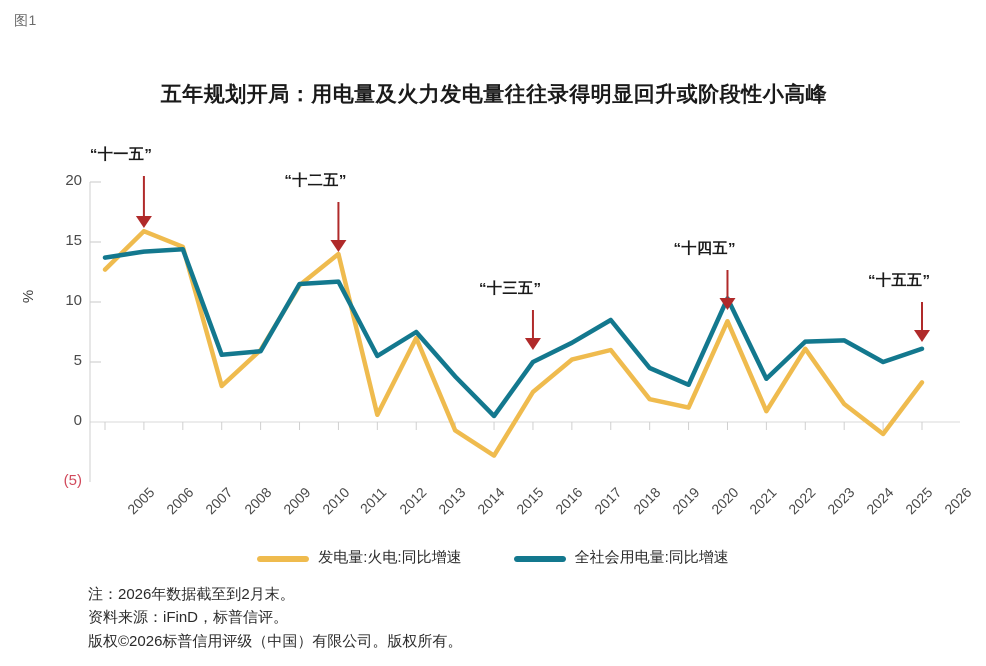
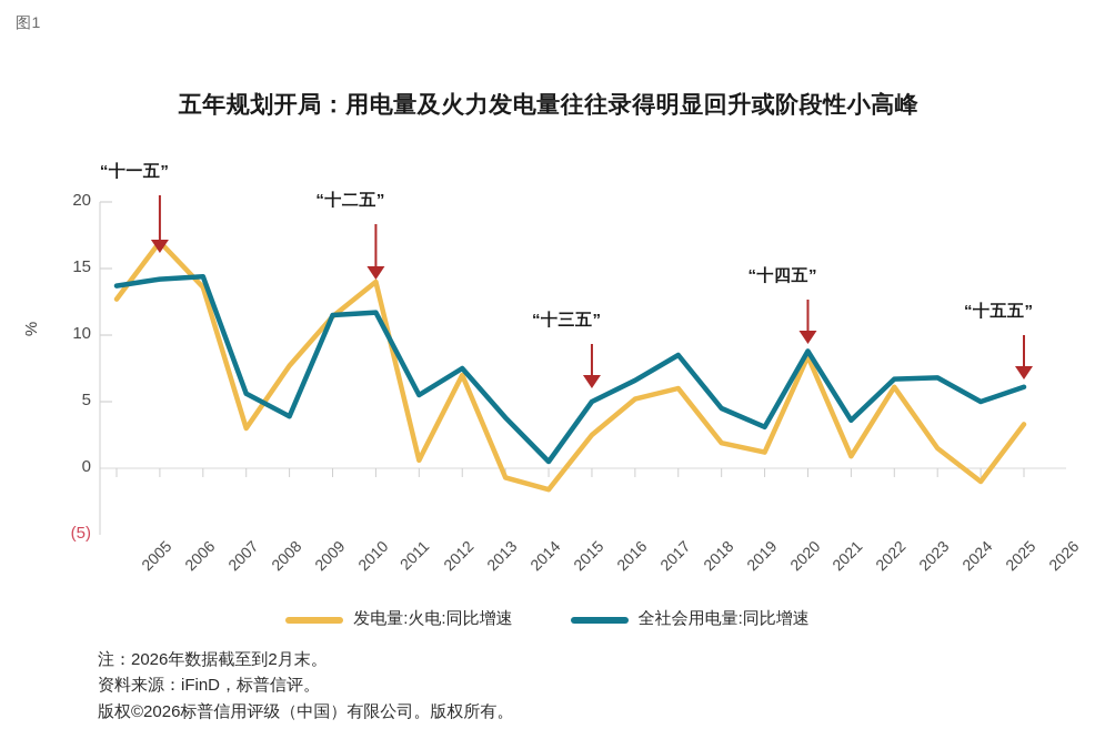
发电量:火电:同比增速/2006: 15.9 -> 17.0
发电量:火电:同比增速/2007: 14.6 -> 13.6
发电量:火电:同比增速/2009: 6.0 -> 7.7
全社会用电量:同比增速/2009: 5.9 -> 3.9
发电量:火电:同比增速/2015: -2.8 -> -1.6
全社会用电量:同比增速/2021: 10.3 -> 8.8
